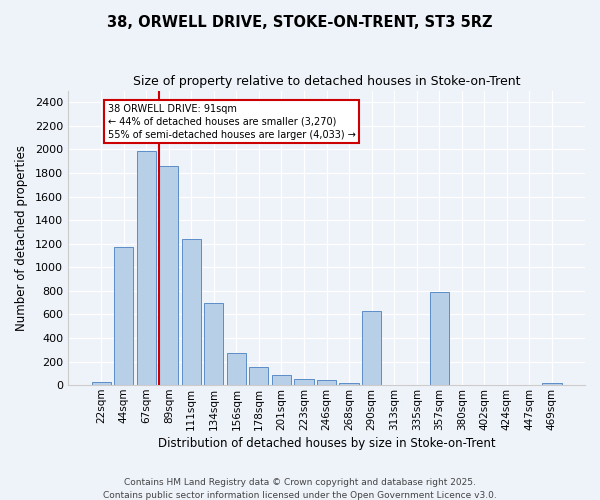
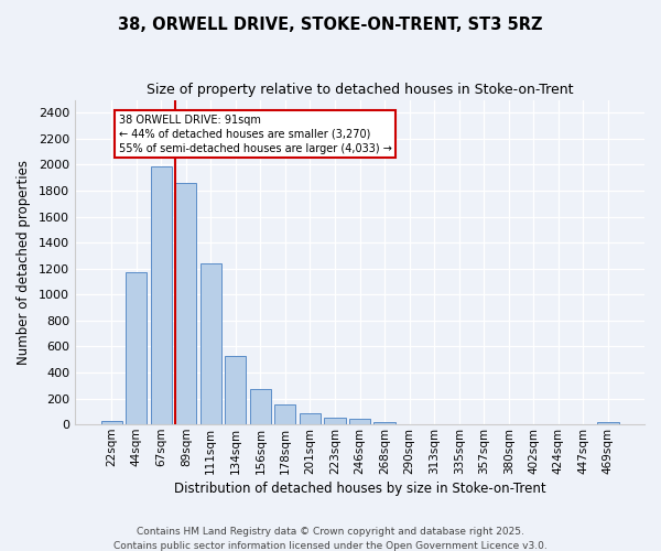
134sqm: 700 -> 520
290sqm: 630 -> 0
357sqm: 790 -> 0
